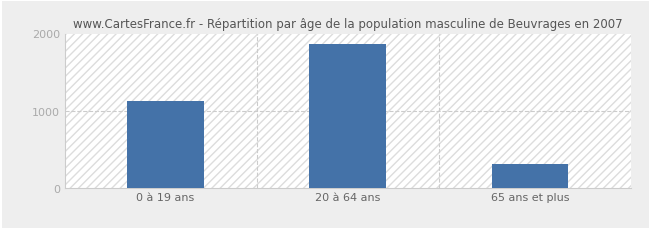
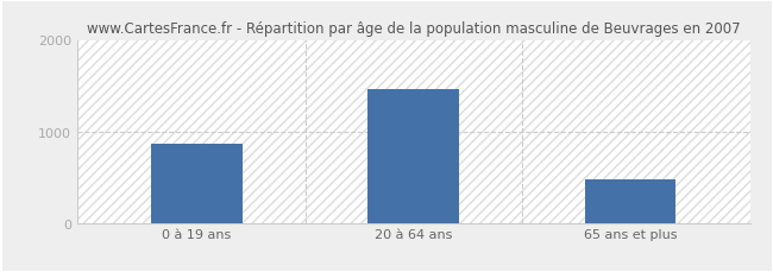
0 à 19 ans: 1130 -> 860
20 à 64 ans: 1870 -> 1460
65 ans et plus: 300 -> 480
